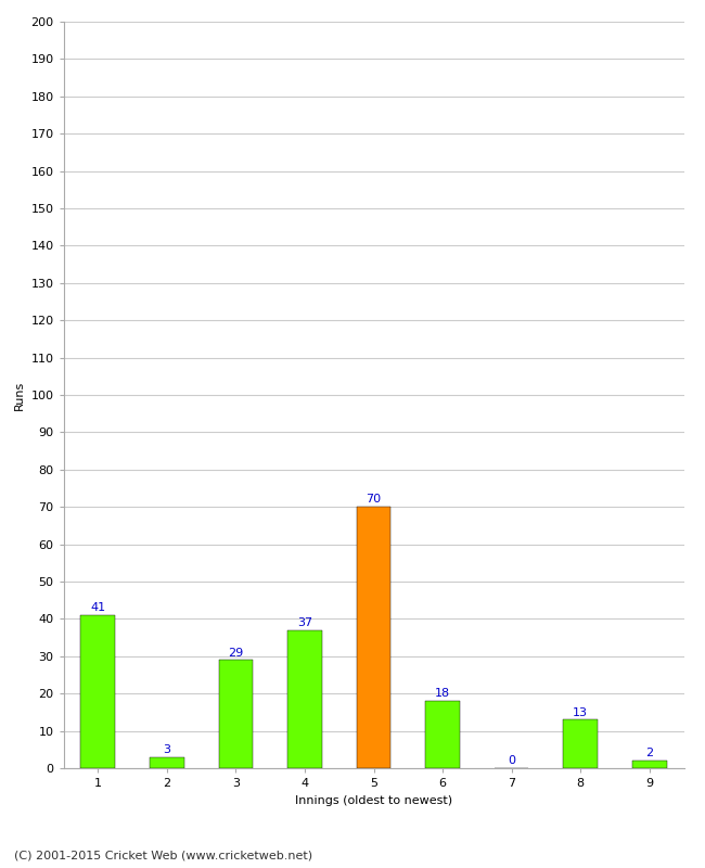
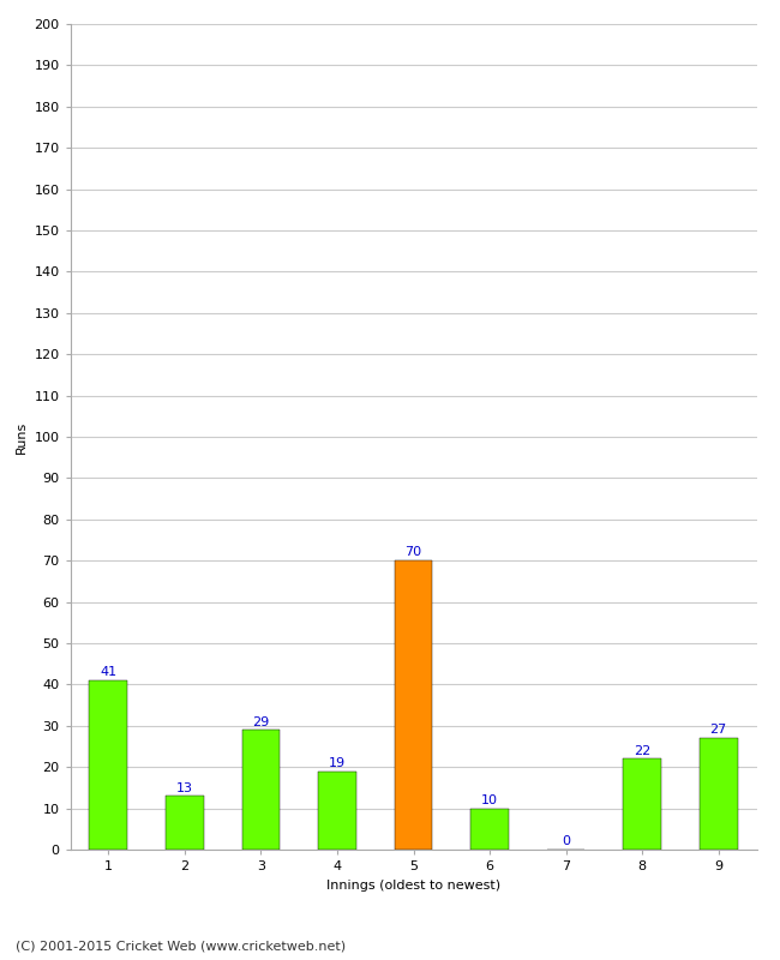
2: 3 -> 13
4: 37 -> 19
6: 18 -> 10
8: 13 -> 22
9: 2 -> 27
